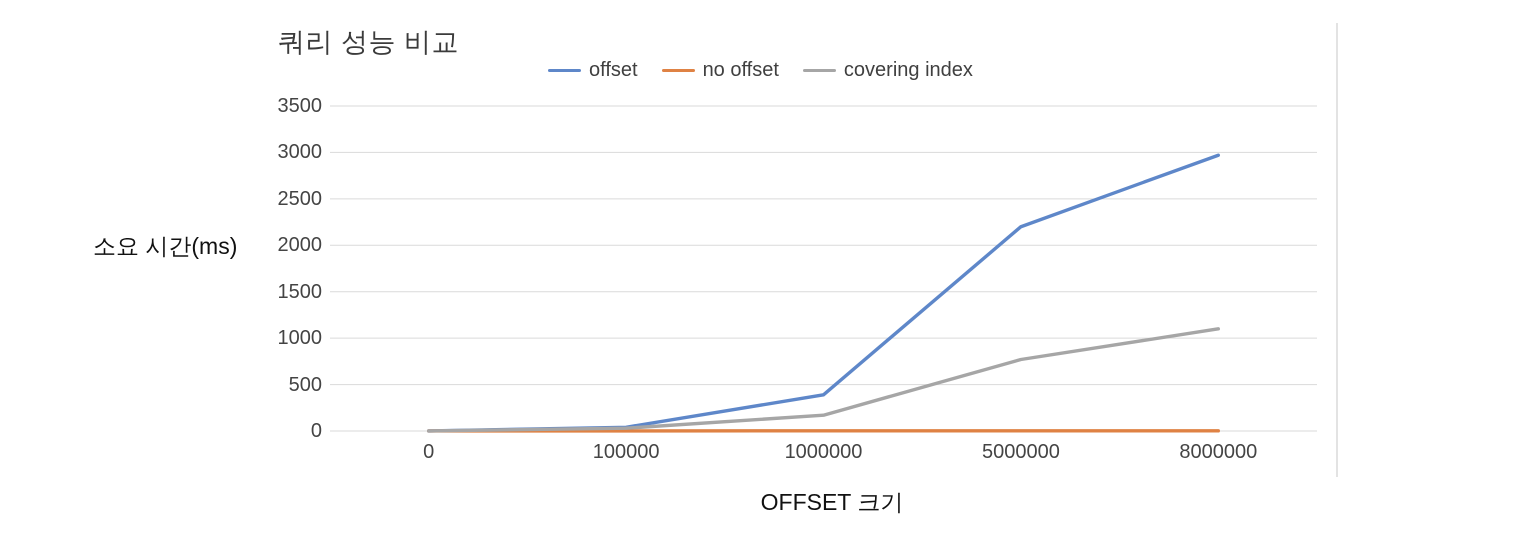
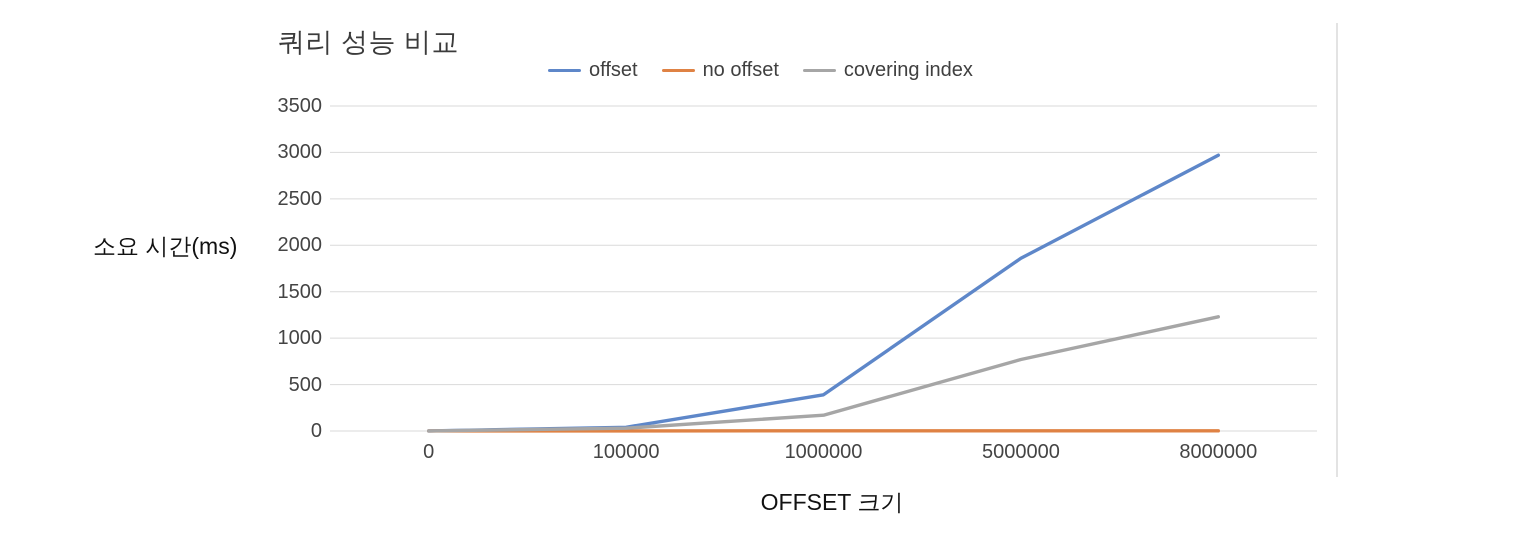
offset/5000000: 2200 -> 1900
covering index/8000000: 1100 -> 1200
